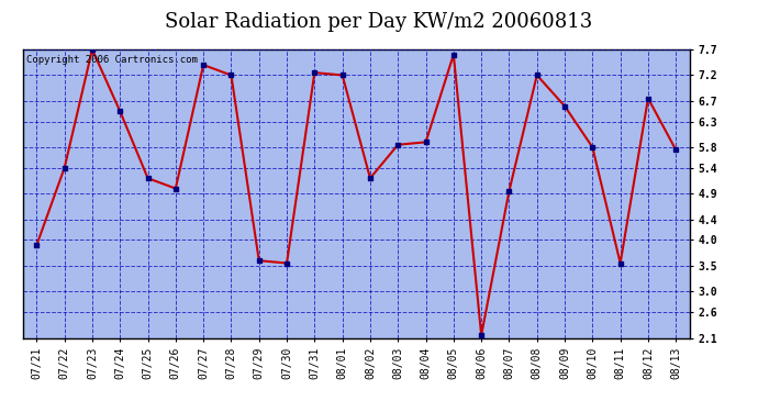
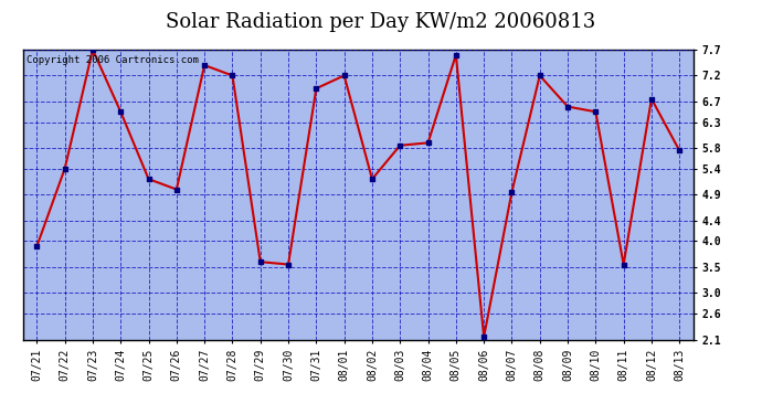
07/31: 7.25 -> 6.95
08/10: 5.80 -> 6.50
